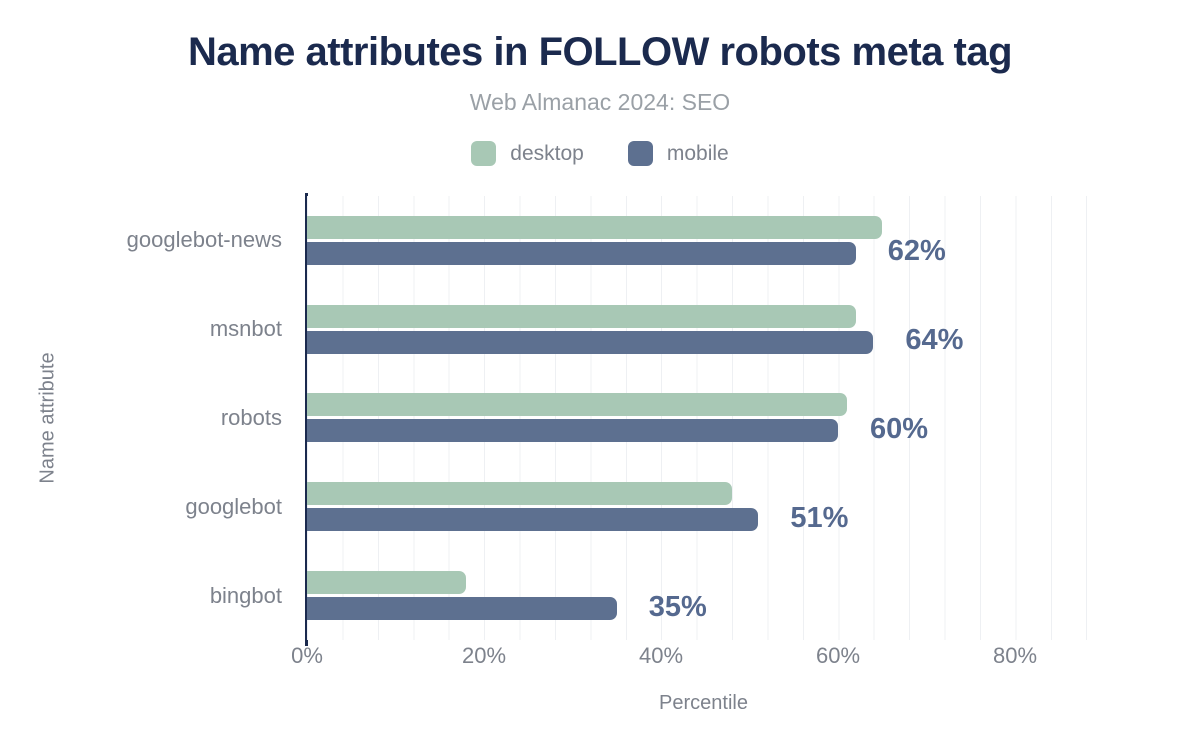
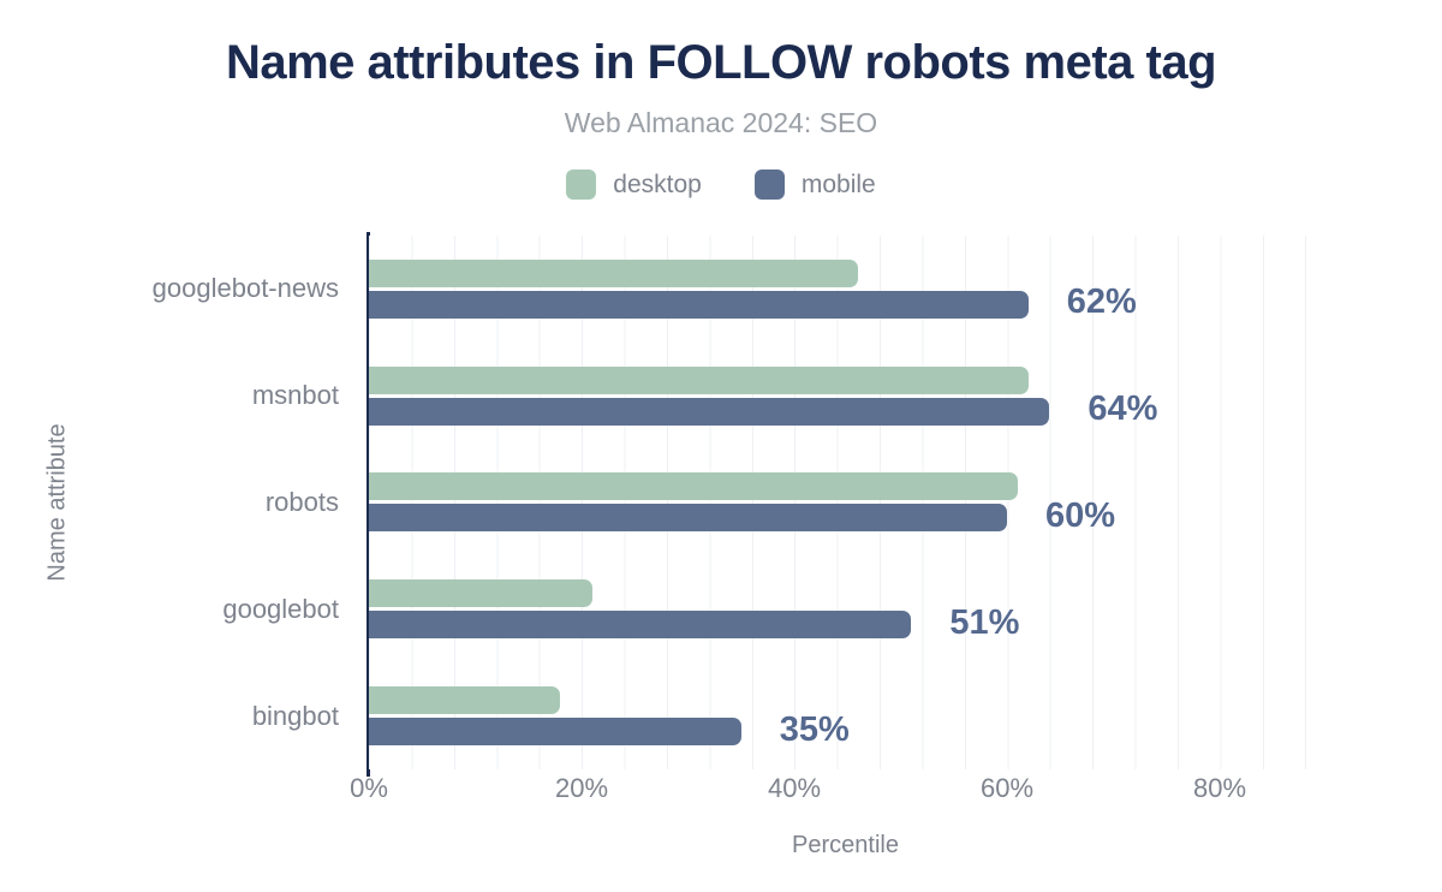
desktop/googlebot-news: 65% -> 46%
desktop/googlebot: 48% -> 21%
